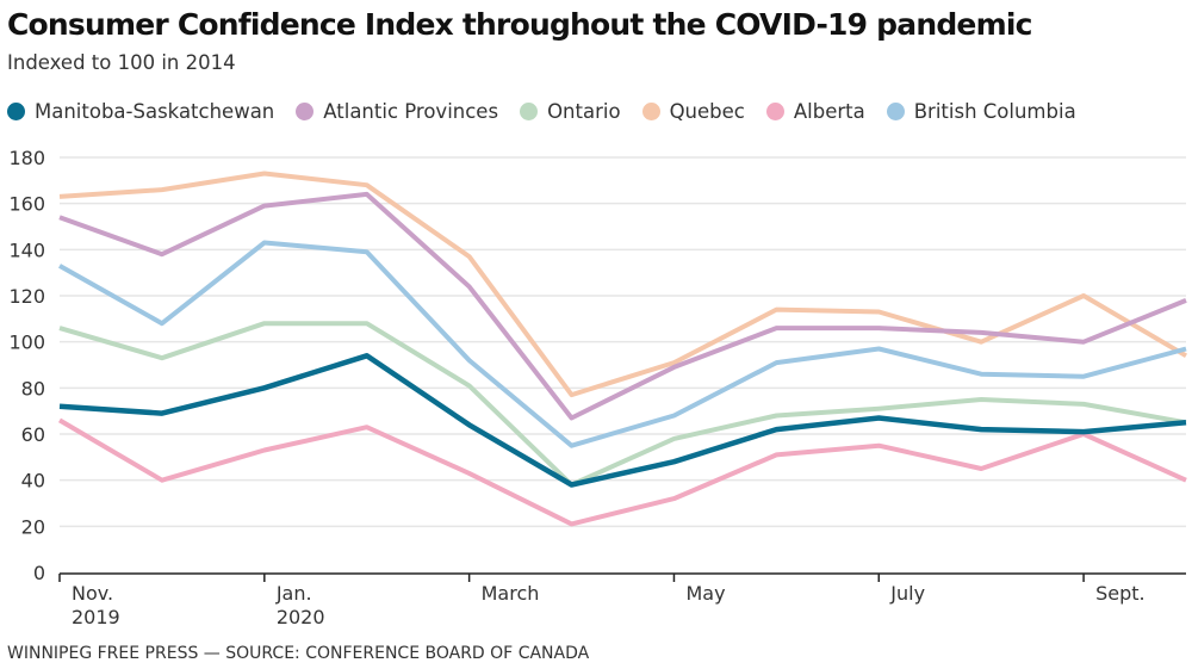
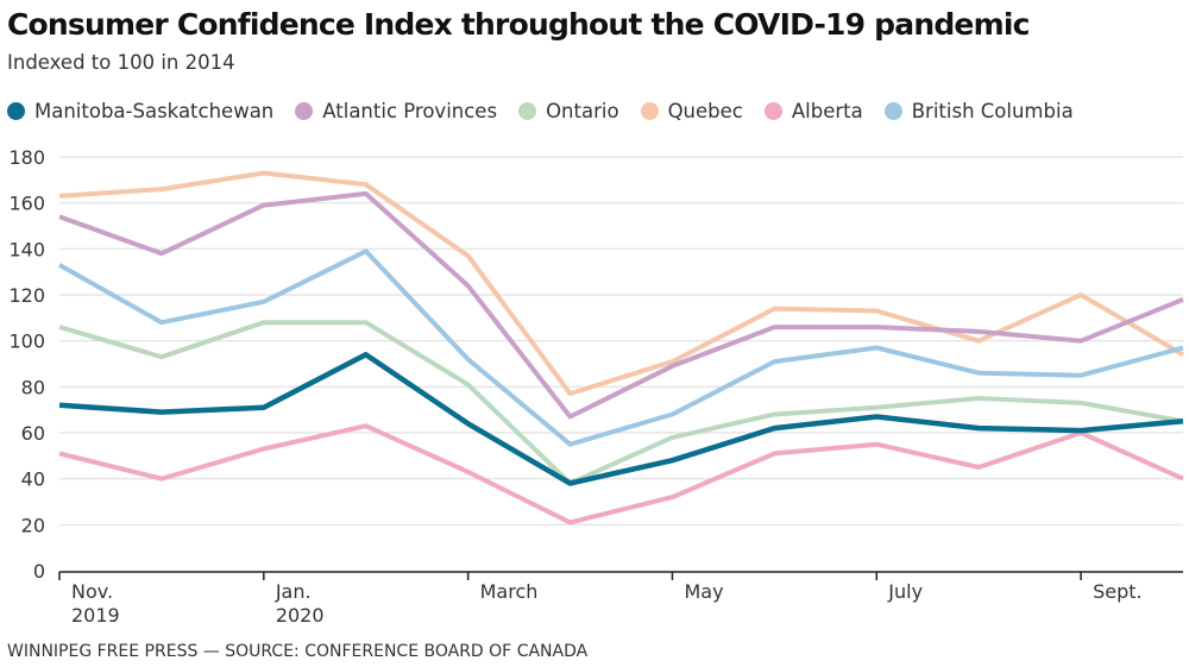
Alberta/Nov. 2019: 66 -> 51
British Columbia/Jan. 2020: 143 -> 117
Manitoba-Saskatchewan/Jan. 2020: 80 -> 71
